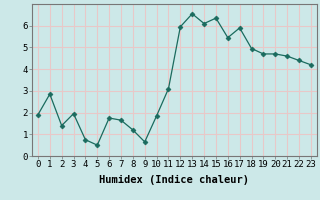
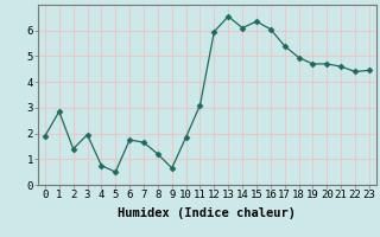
16: 5.45 -> 6.05
17: 5.90 -> 5.40
23: 4.20 -> 4.45
